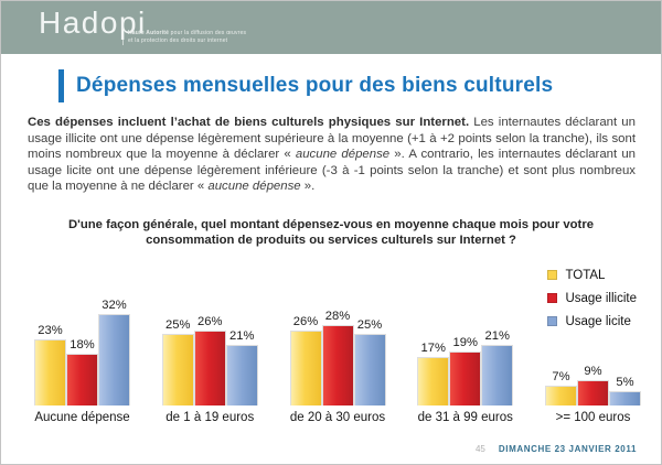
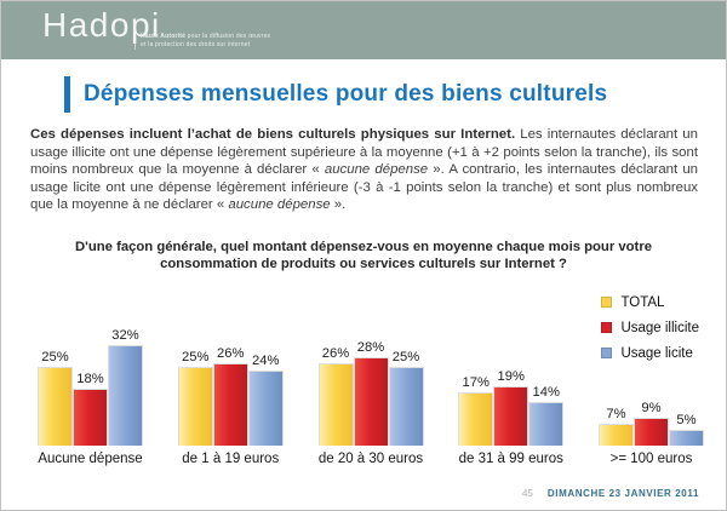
TOTAL/Aucune dépense: 23% -> 25%
Usage licite/de 1 à 19 euros: 21% -> 24%
Usage licite/de 31 à 99 euros: 21% -> 14%
